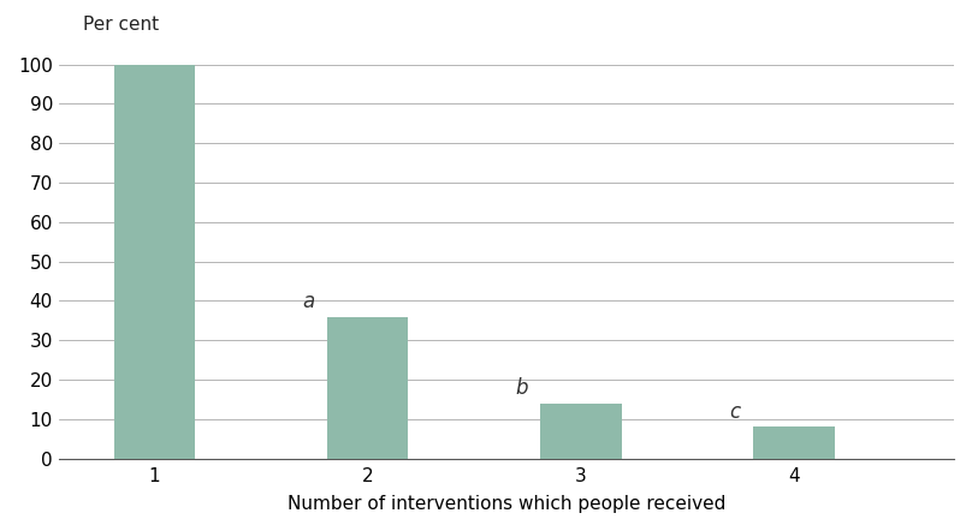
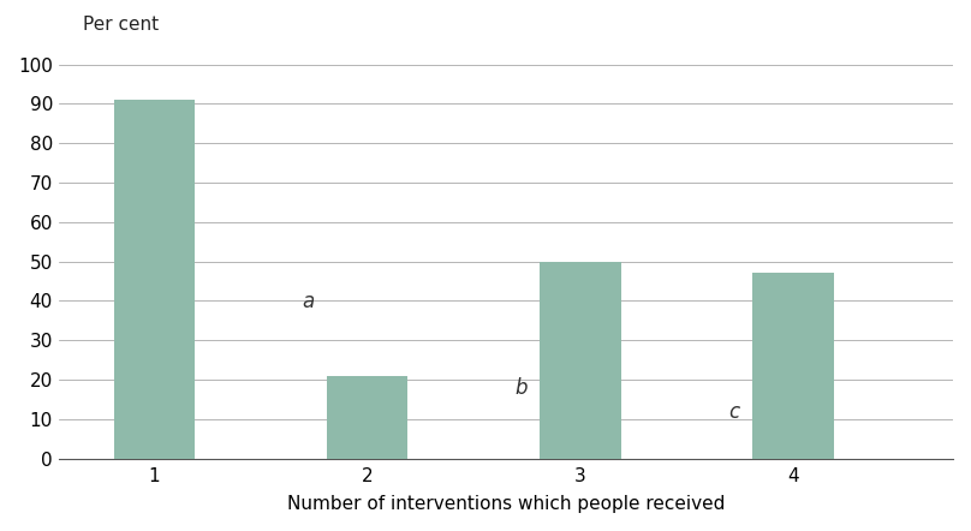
1: 100 -> 91
2: 36 -> 21
3: 14 -> 50
4: 8 -> 47
